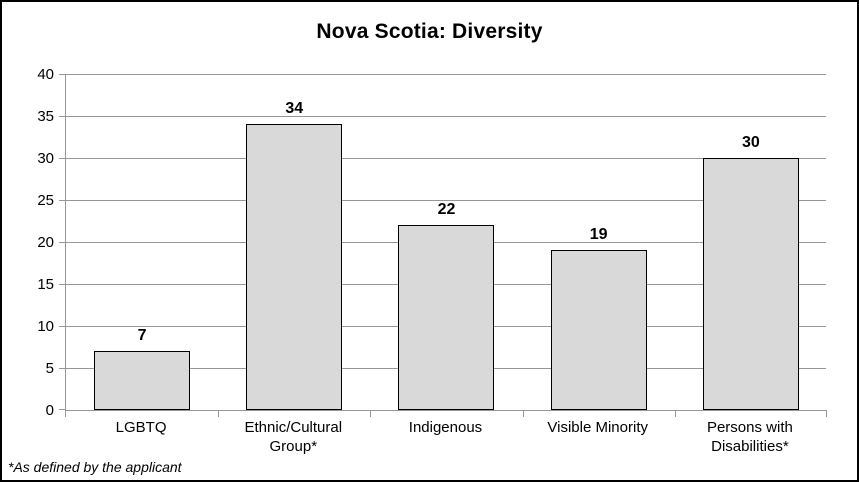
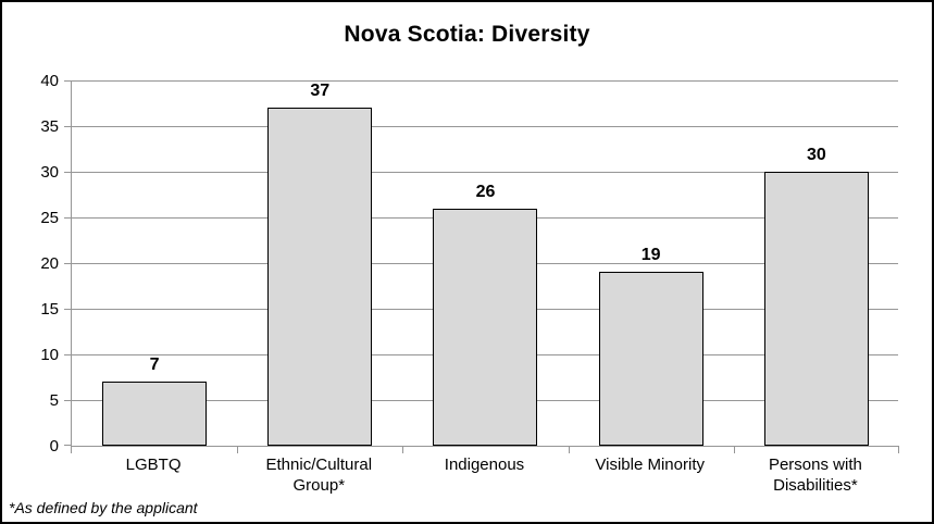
Ethnic/Cultural Group*: 34 -> 37
Indigenous: 22 -> 26
